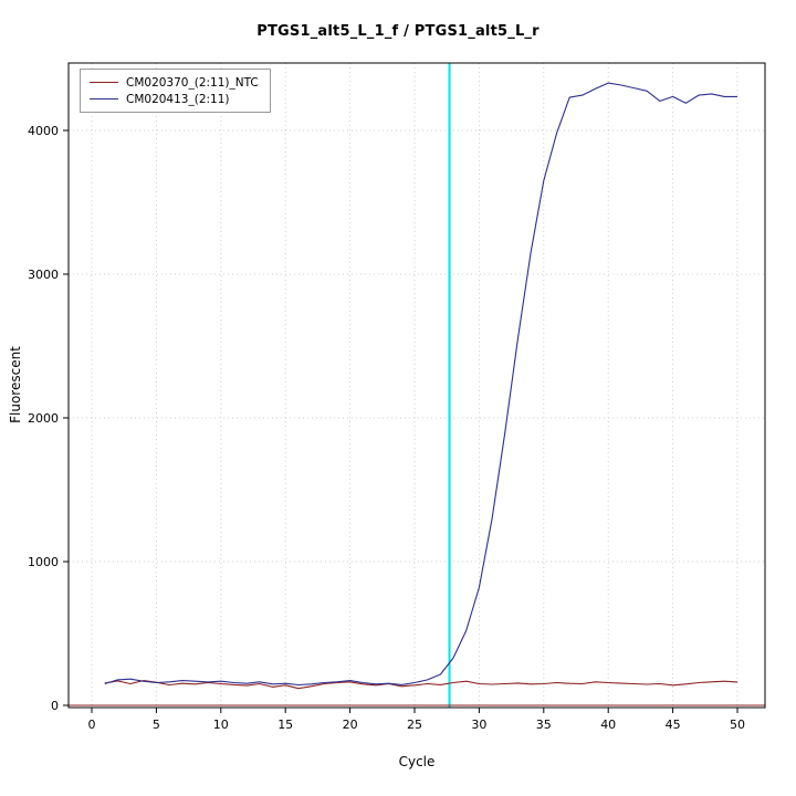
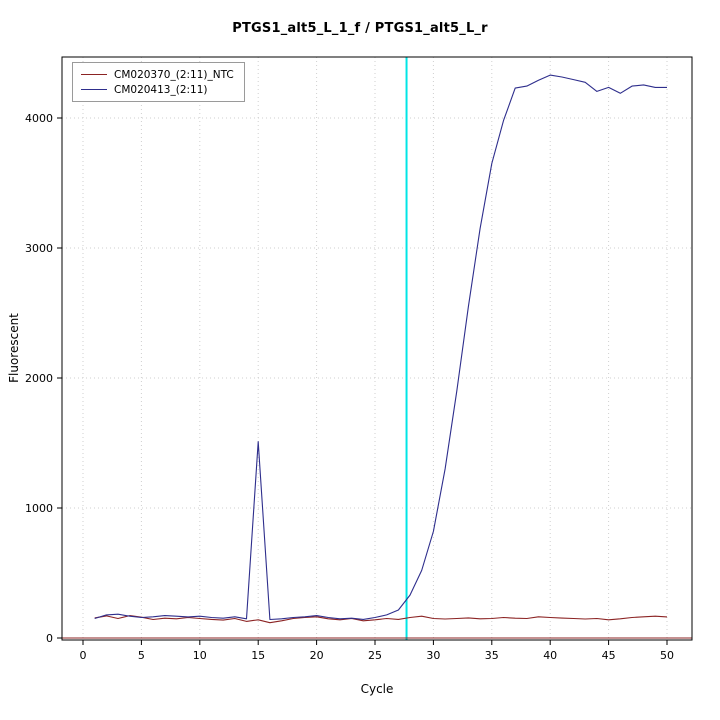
CM020413_(2:11)/15: 150 -> 1510
